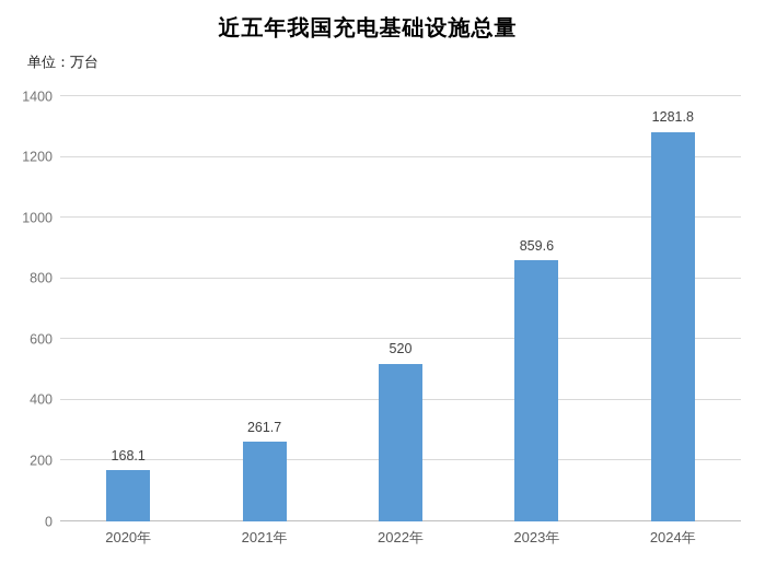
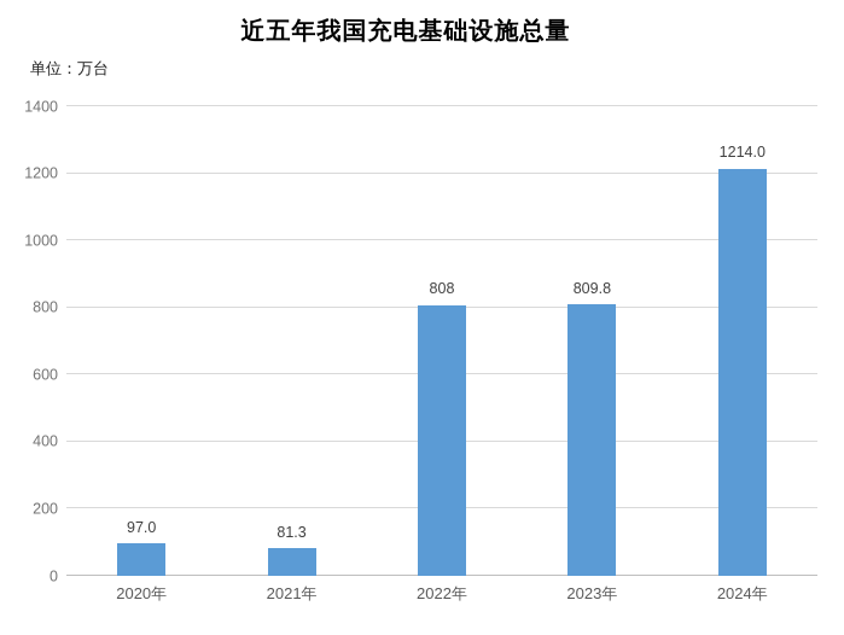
2020年: 168.1 -> 97.0
2021年: 261.7 -> 81.3
2022年: 520 -> 808
2023年: 859.6 -> 809.8
2024年: 1281.8 -> 1214.0
